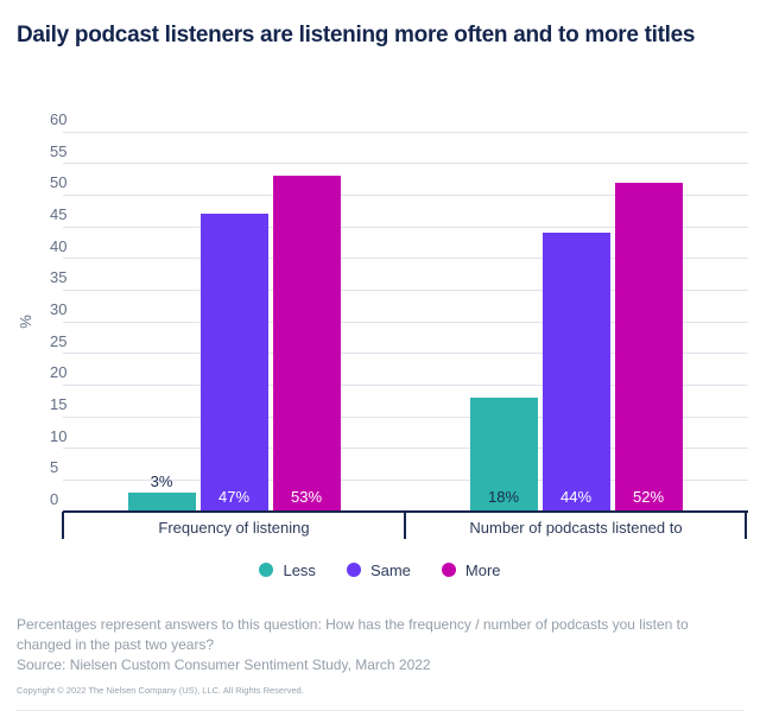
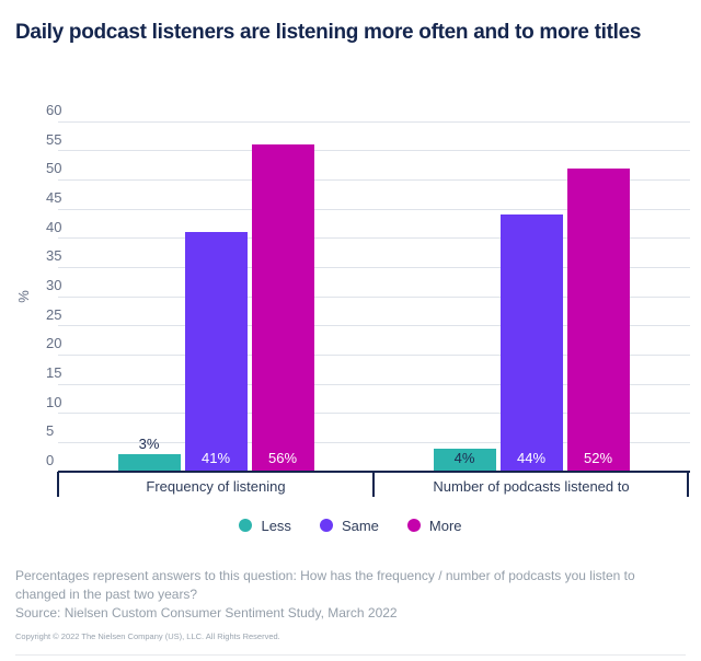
Same/Frequency of listening: 47% -> 41%
More/Frequency of listening: 53% -> 56%
Less/Number of podcasts listened to: 18% -> 4%
